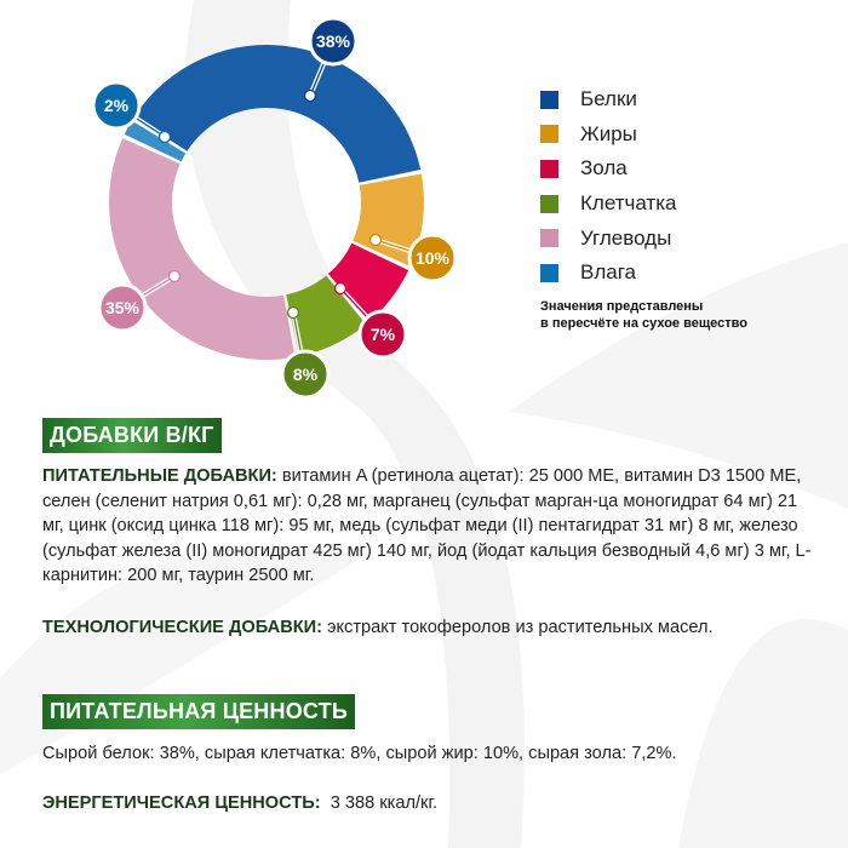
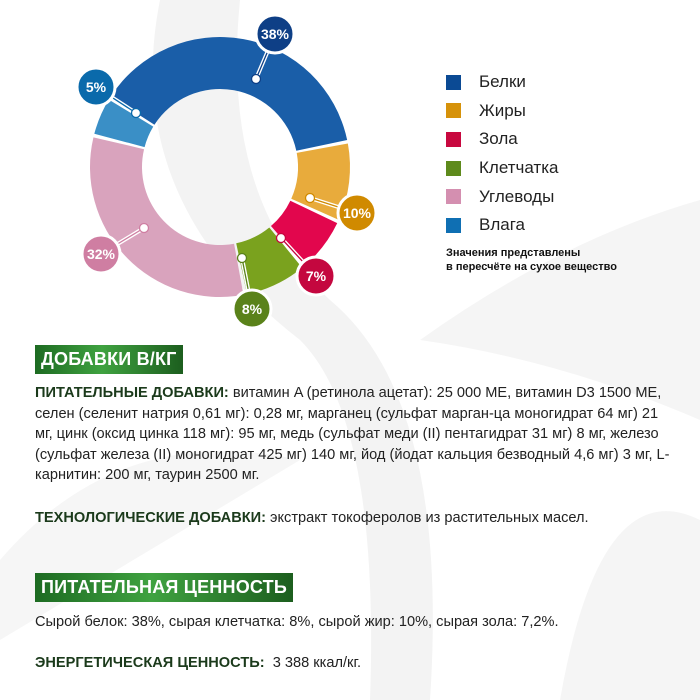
Углеводы: 35% -> 32%
Влага: 2% -> 5%
